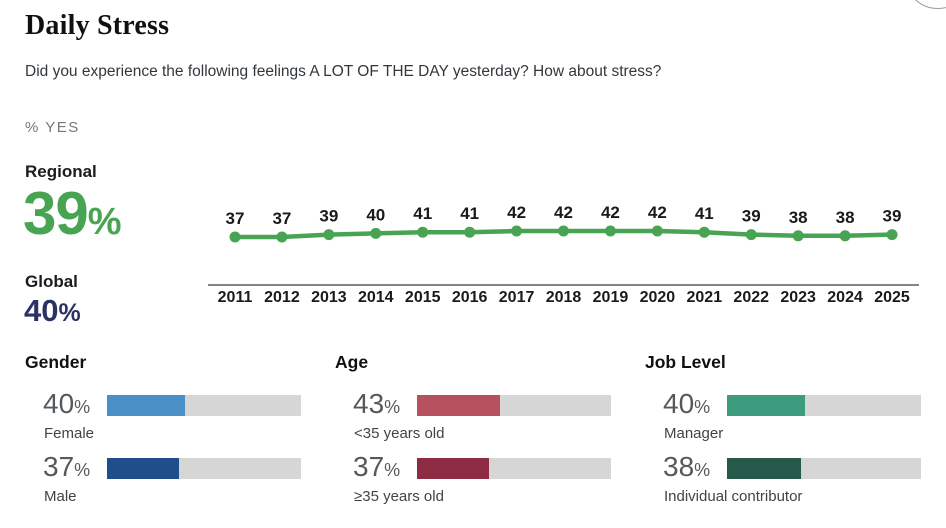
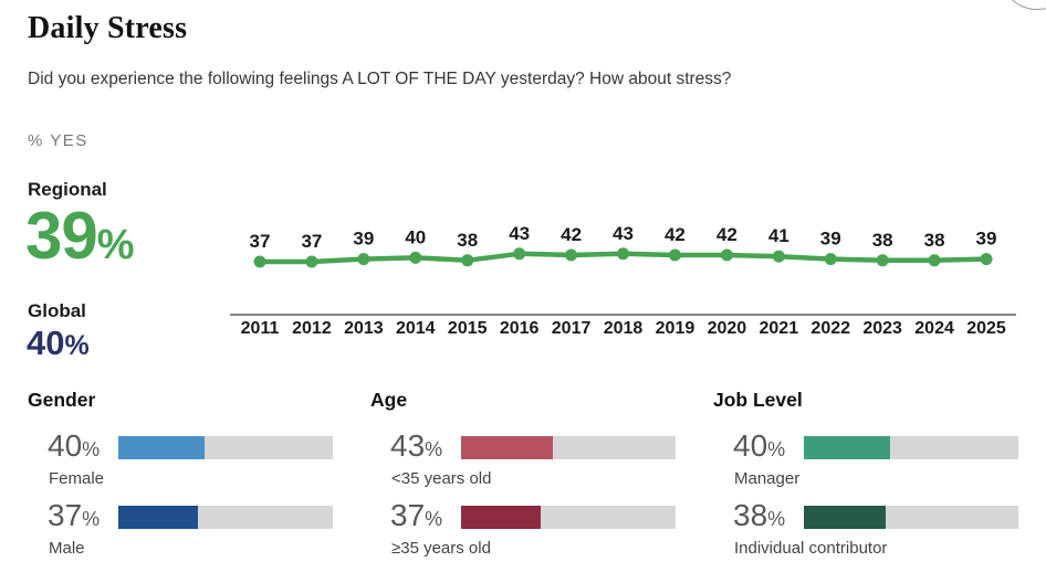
2015: 41 -> 38
2016: 41 -> 43
2018: 42 -> 43
